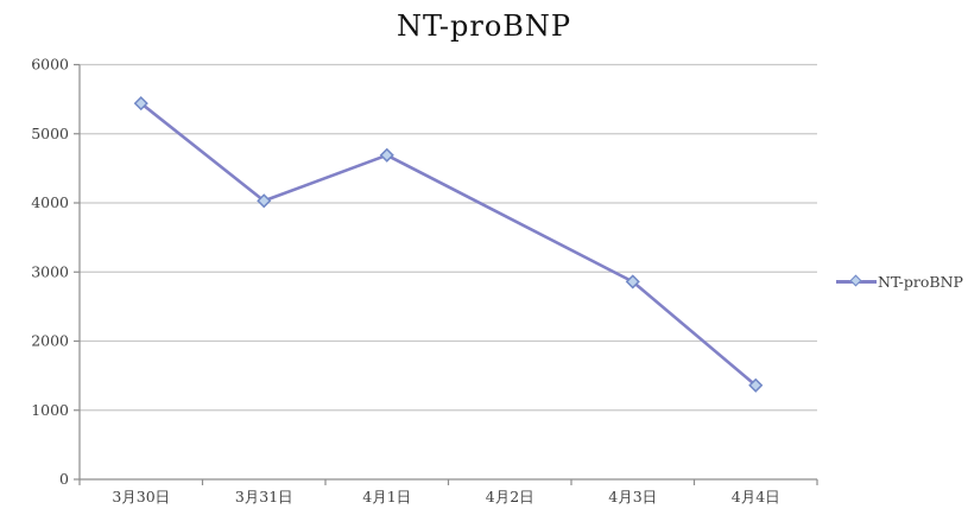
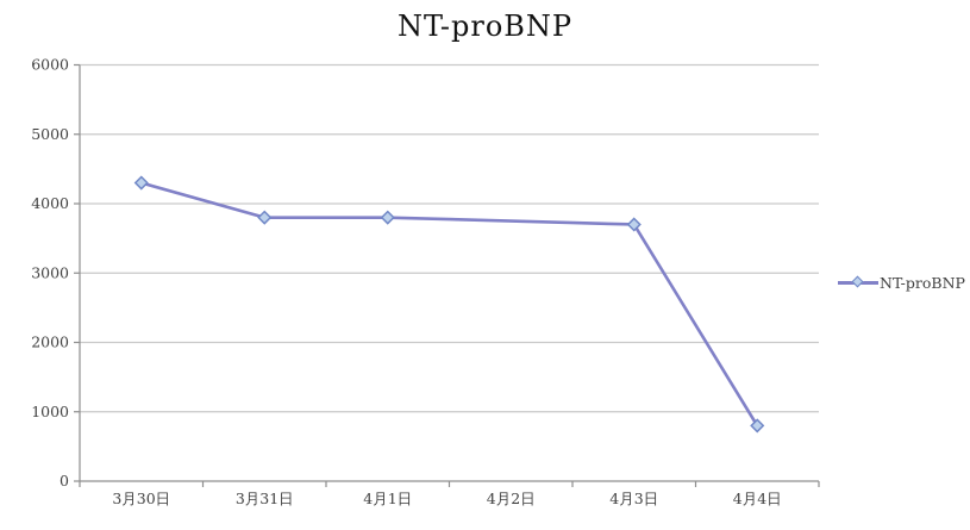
3月30日: 5400 -> 4300
3月31日: 4000 -> 3800
4月1日: 4700 -> 3800
4月3日: 2900 -> 3700
4月4日: 1400 -> 800
